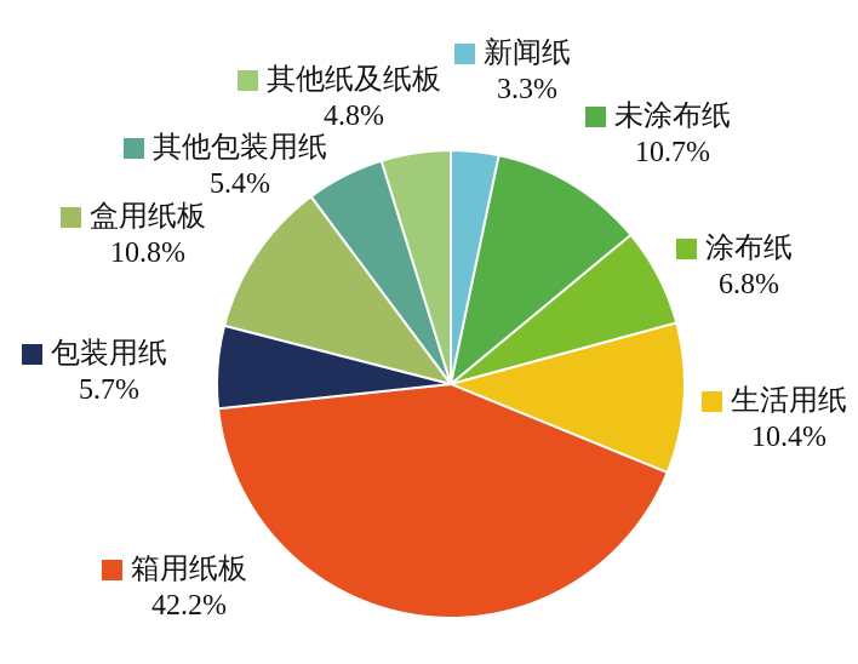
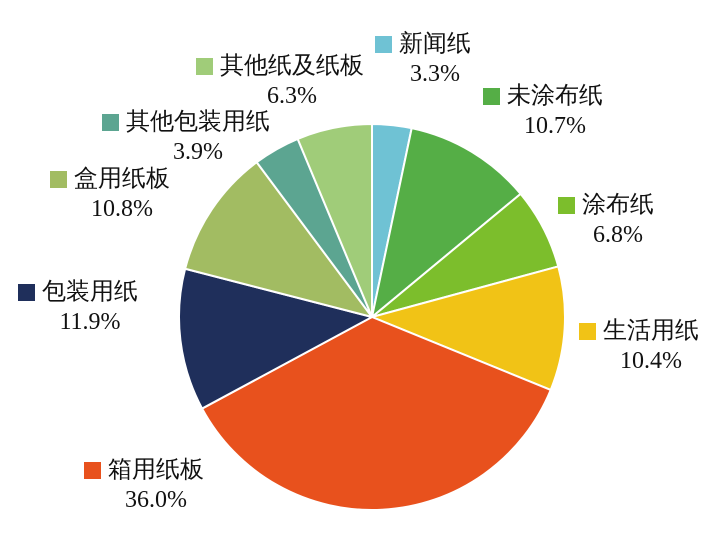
箱用纸板: 42.2% -> 36.0%
包装用纸: 5.7% -> 11.9%
其他包装用纸: 5.4% -> 3.9%
其他纸及纸板: 4.8% -> 6.3%
